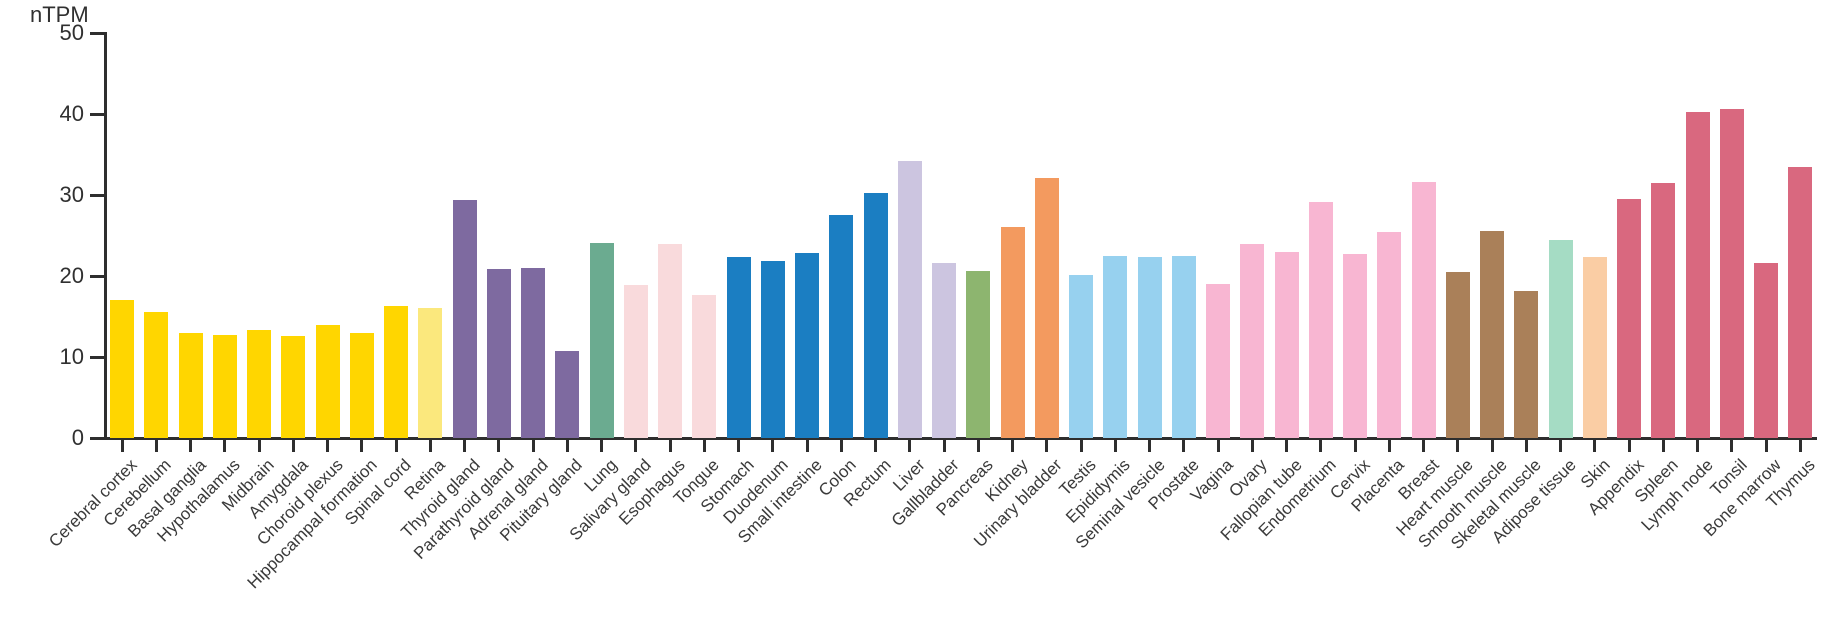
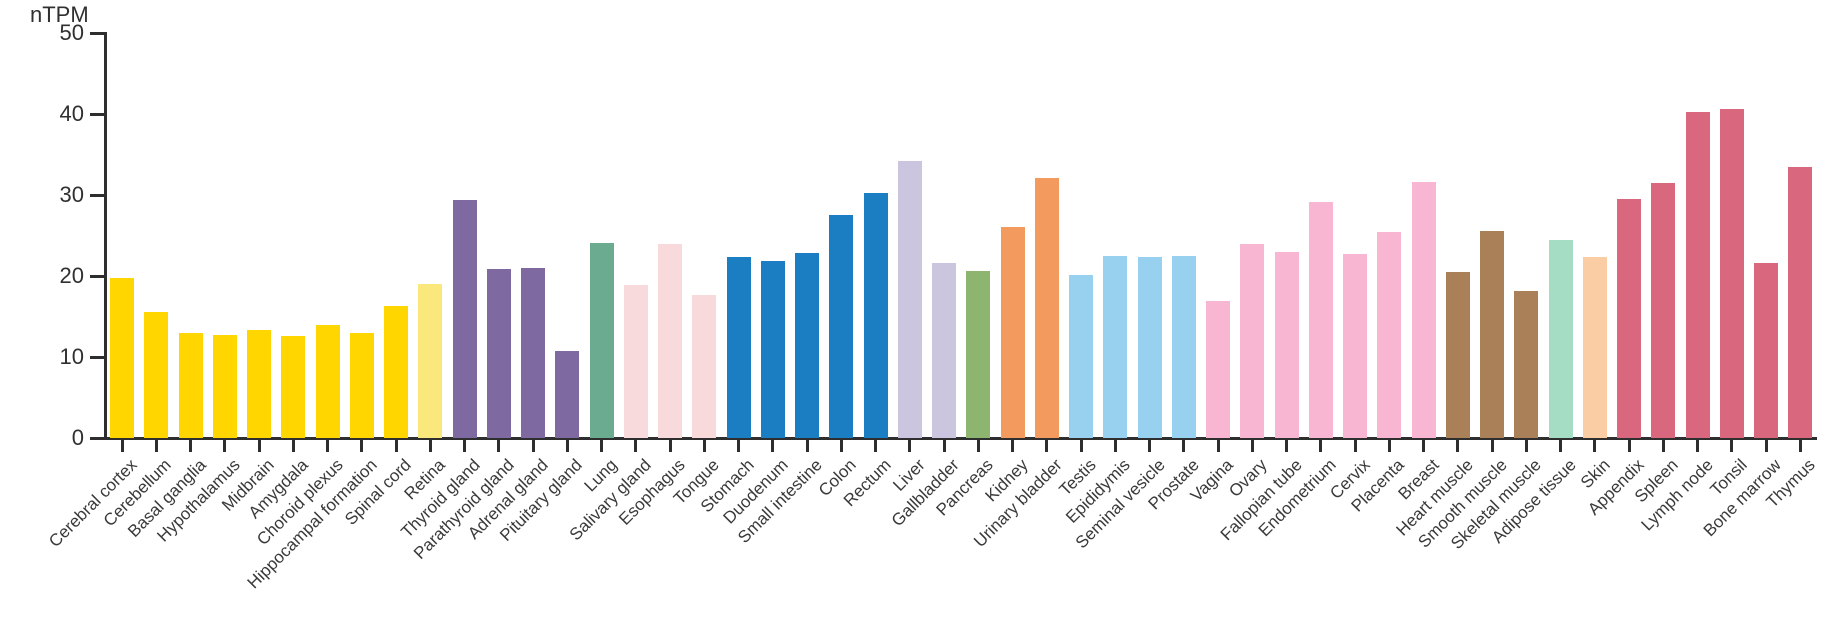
Cerebral cortex: 17 -> 20
Retina: 16 -> 19
Vagina: 19 -> 17
